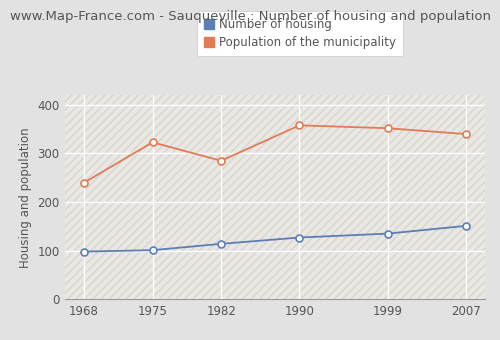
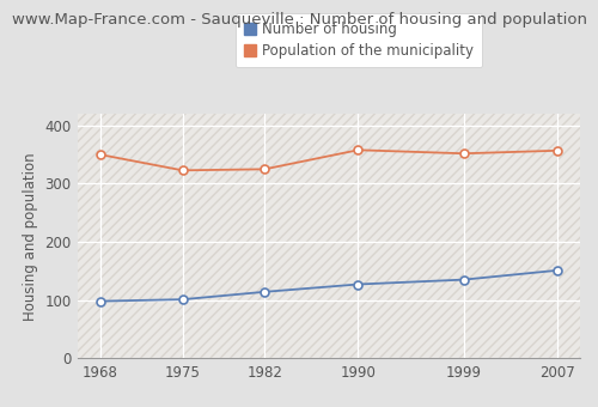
Population of the municipality/1968: 240 -> 350
Population of the municipality/1982: 285 -> 325
Population of the municipality/2007: 340 -> 357
